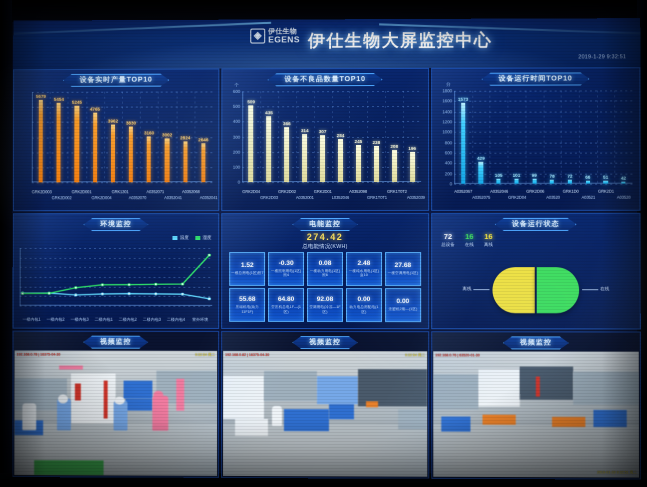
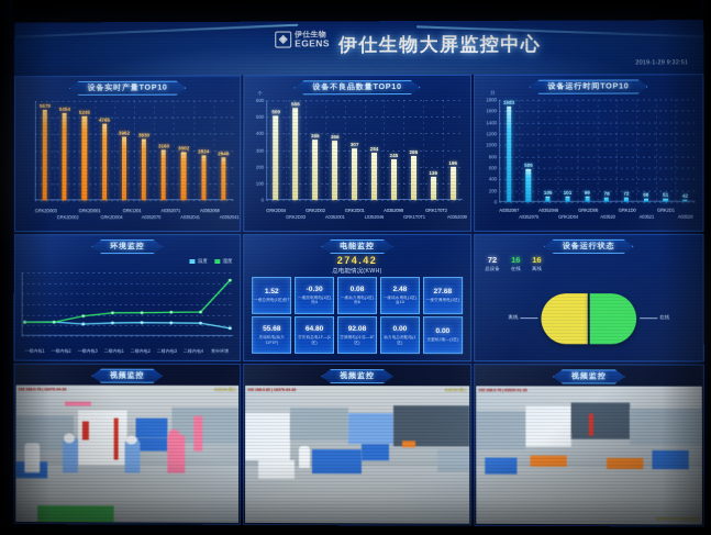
设备不良品数量TOP10/GRK2D03: 435 -> 555
设备不良品数量TOP10/A0352001: 314 -> 356
设备不良品数量TOP10/GRK1T0T1: 238 -> 266
设备不良品数量TOP10/GRK1T0T2: 208 -> 136
设备运行时间TOP10/A0352067: 1573 -> 1683
设备运行时间TOP10/A0352075: 429 -> 586
